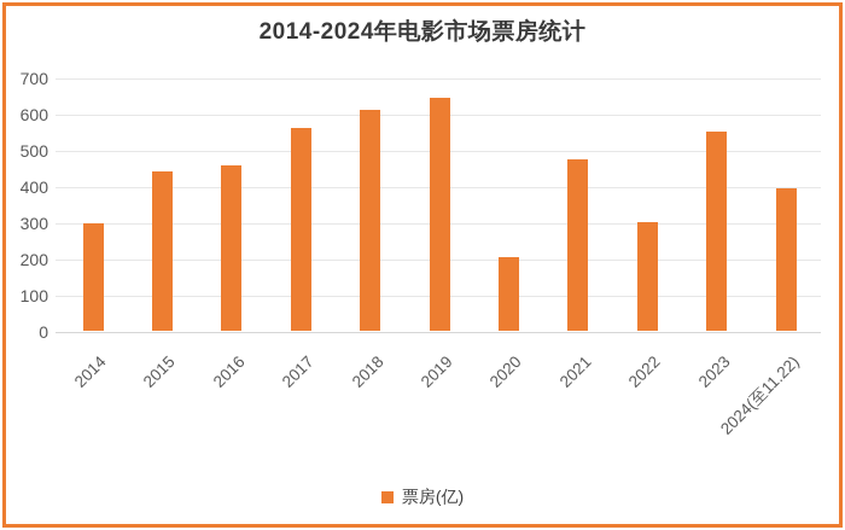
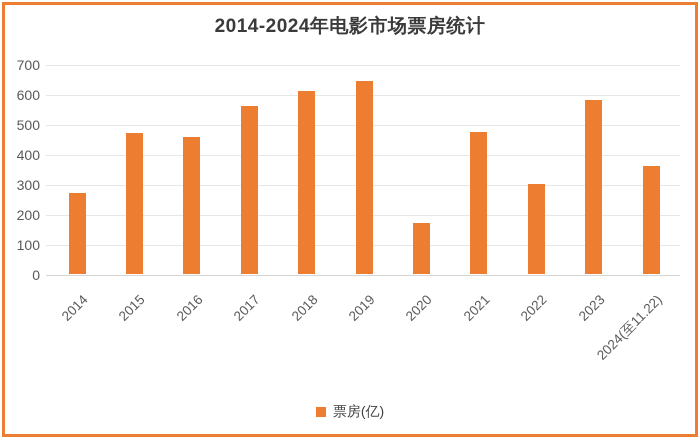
2014: 300 -> 270
2015: 440 -> 470
2020: 200 -> 170
2023: 550 -> 580
2024(至11.22): 400 -> 360
